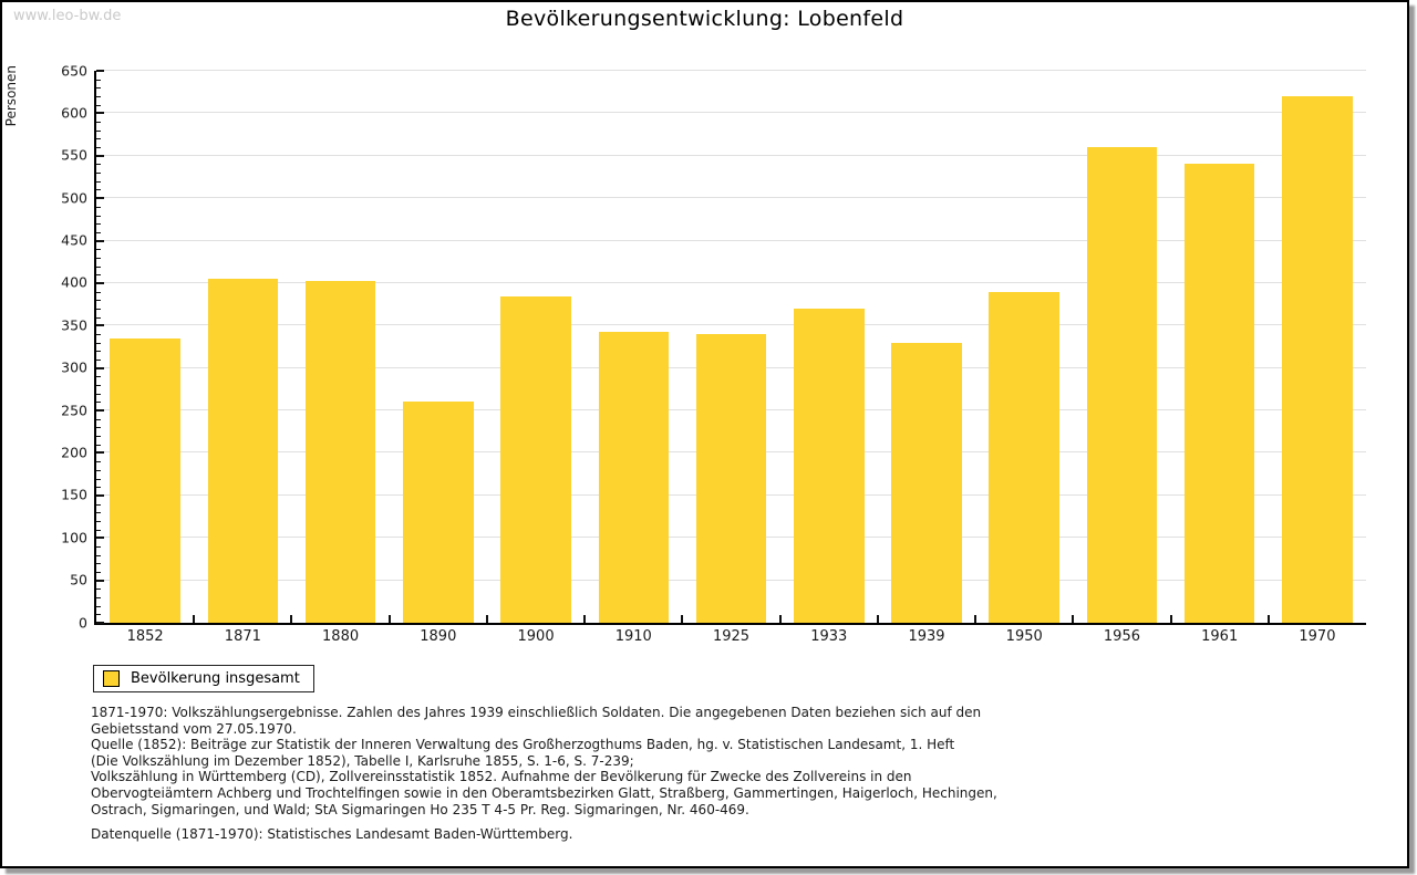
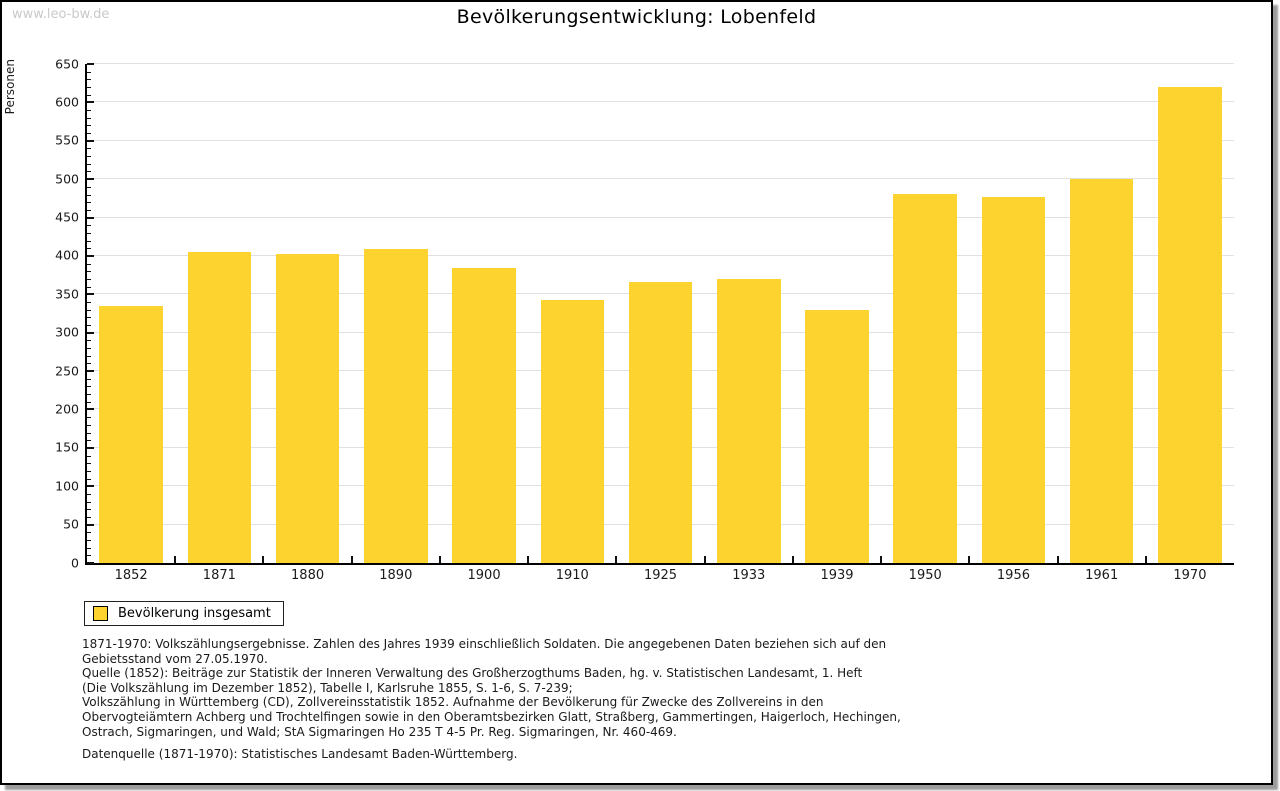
1890: 260 -> 410
1925: 340 -> 370
1950: 390 -> 480
1956: 560 -> 480
1961: 540 -> 500
